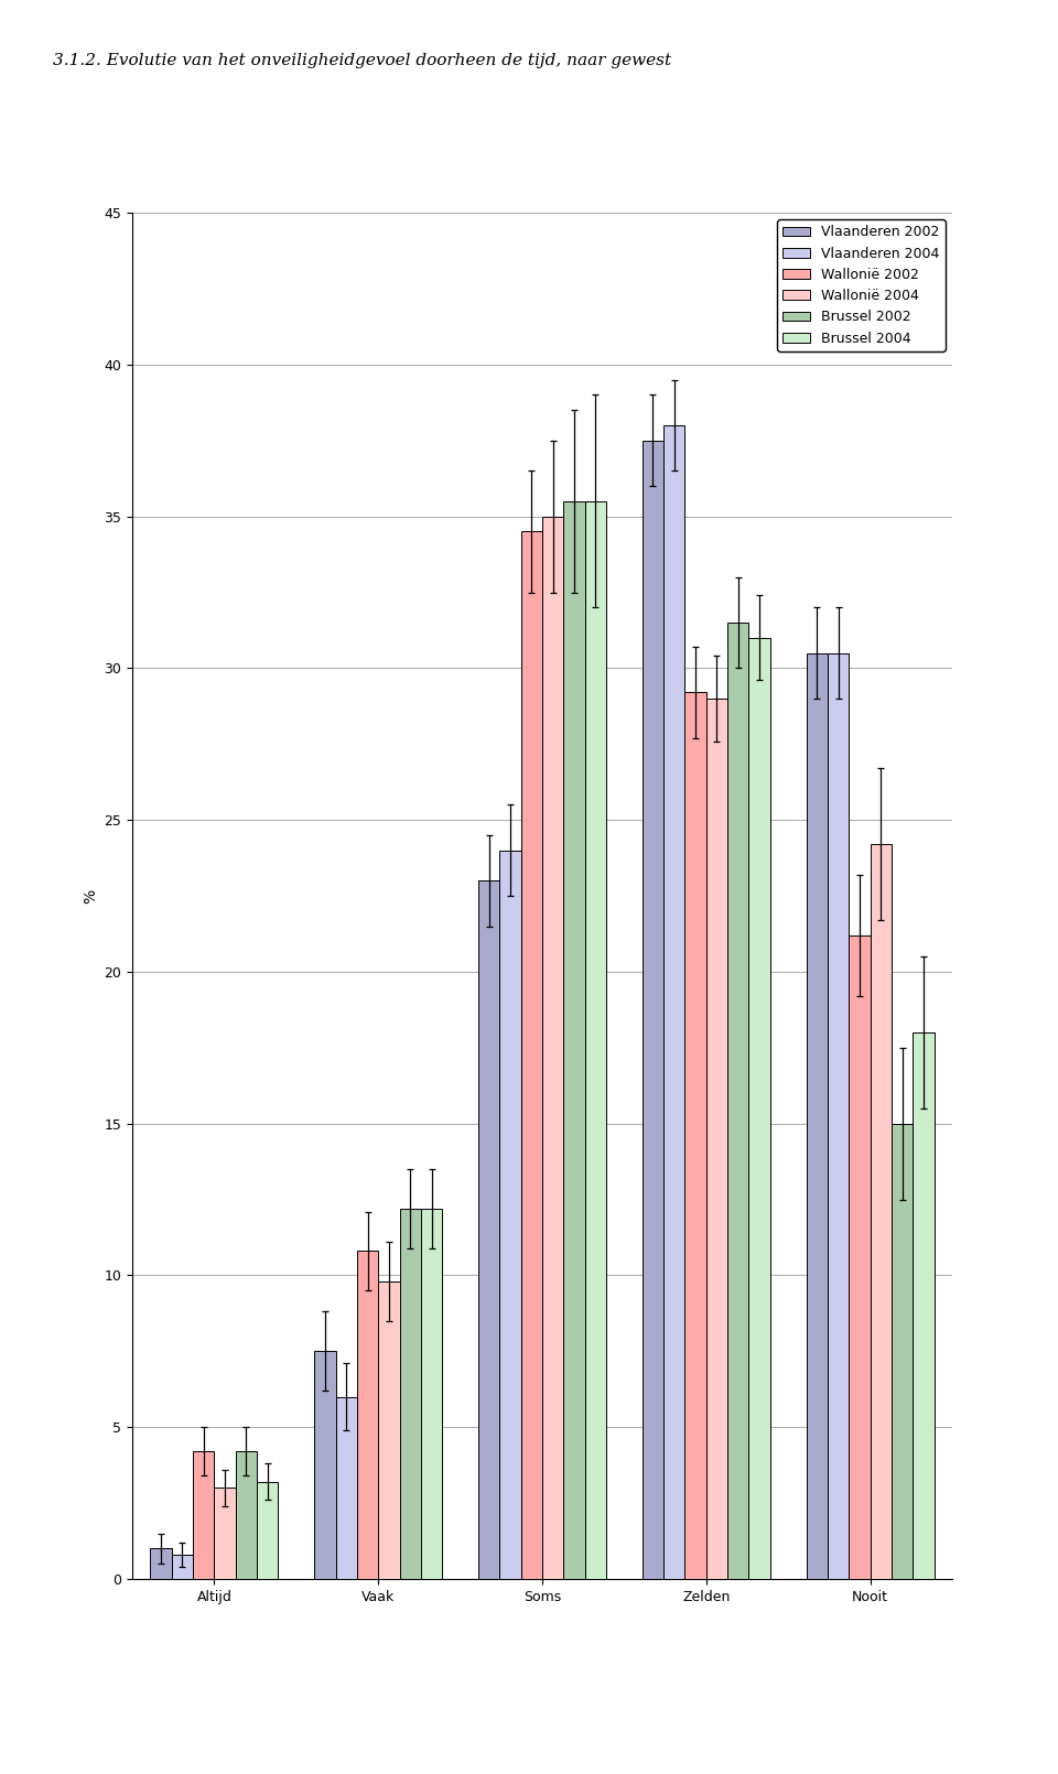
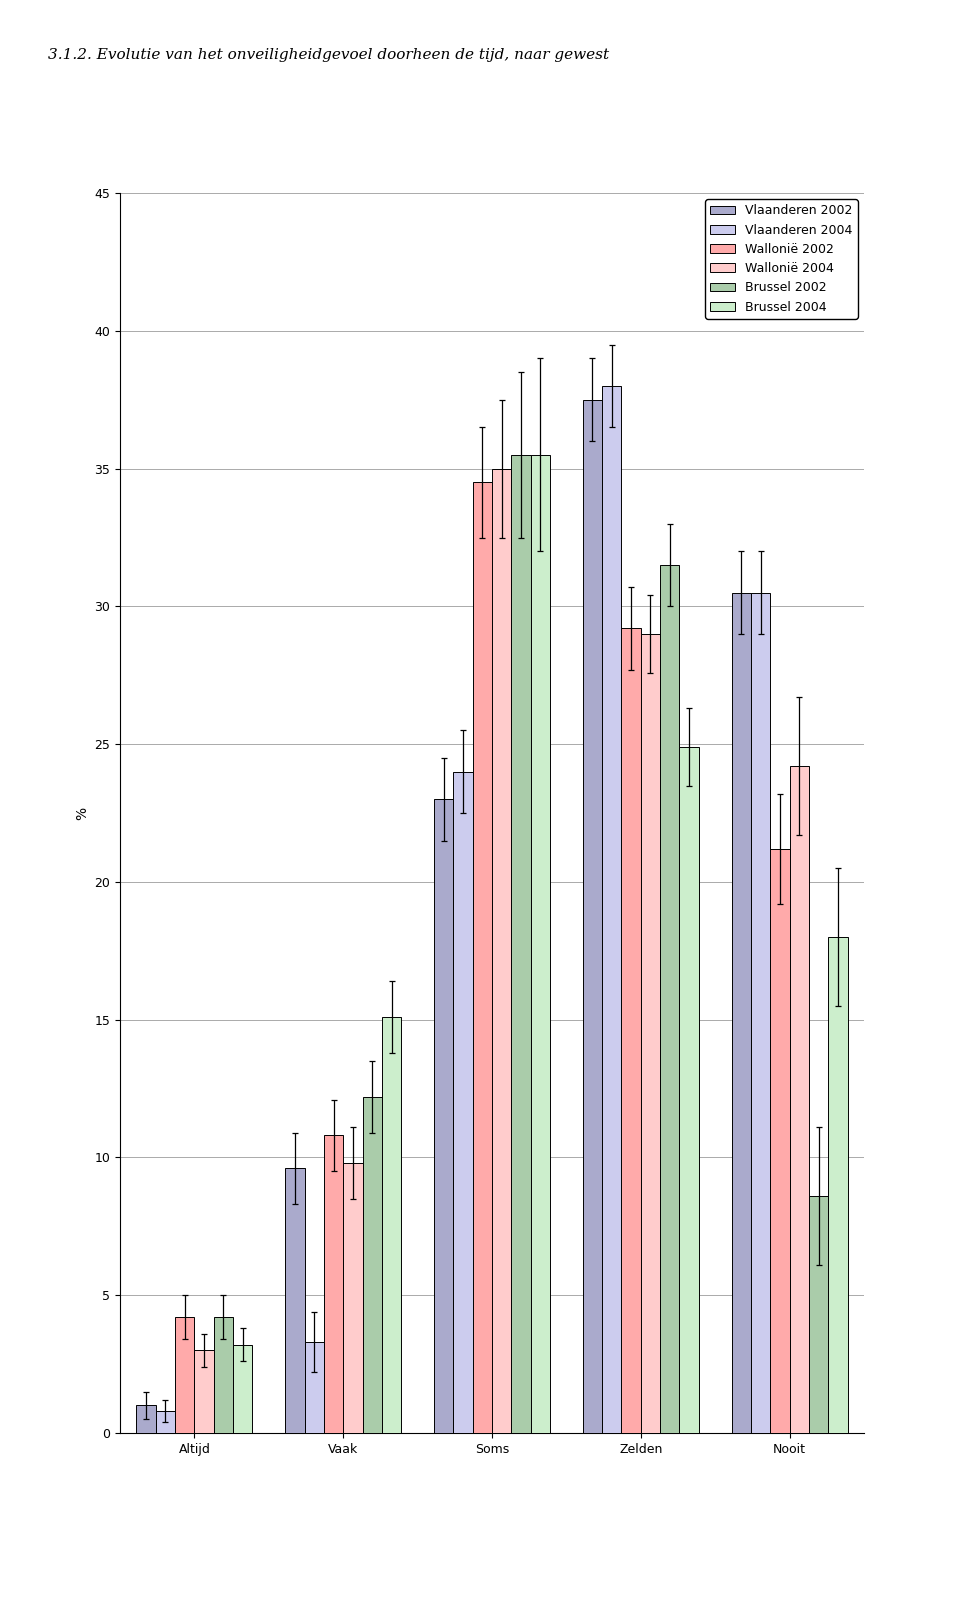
Vlaanderen 2002/Vaak: 7.5 -> 9.6
Vlaanderen 2004/Vaak: 6.0 -> 3.3
Brussel 2004/Vaak: 12.2 -> 15.1
Brussel 2004/Zelden: 31.0 -> 24.9
Brussel 2002/Nooit: 15.0 -> 8.6
